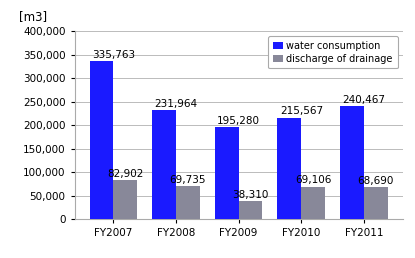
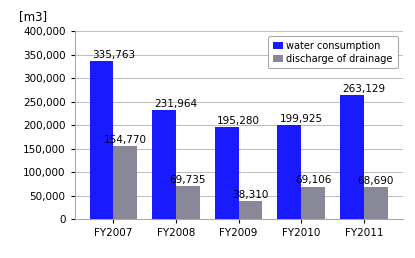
discharge of drainage/FY2007: 82,902 -> 154,770
water consumption/FY2010: 215,567 -> 199,925
water consumption/FY2011: 240,467 -> 263,129
